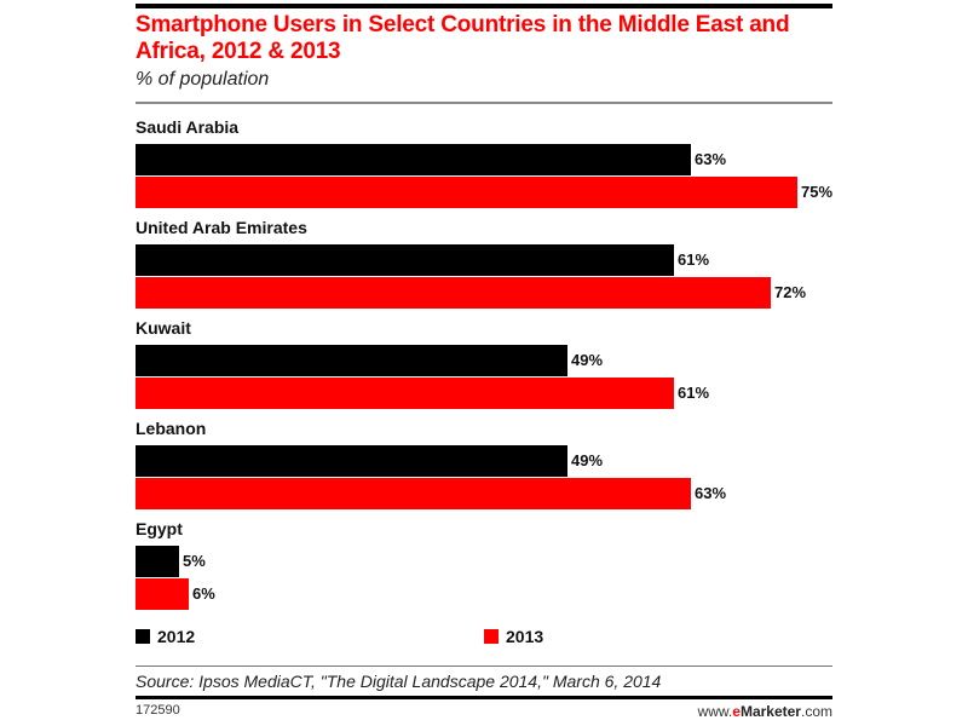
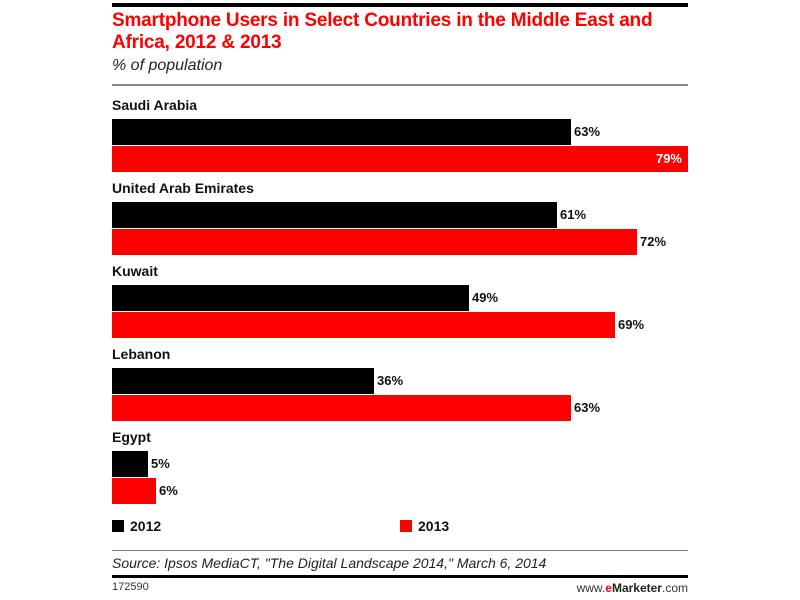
2013/Saudi Arabia: 75% -> 79%
2013/Kuwait: 61% -> 69%
2012/Lebanon: 49% -> 36%
